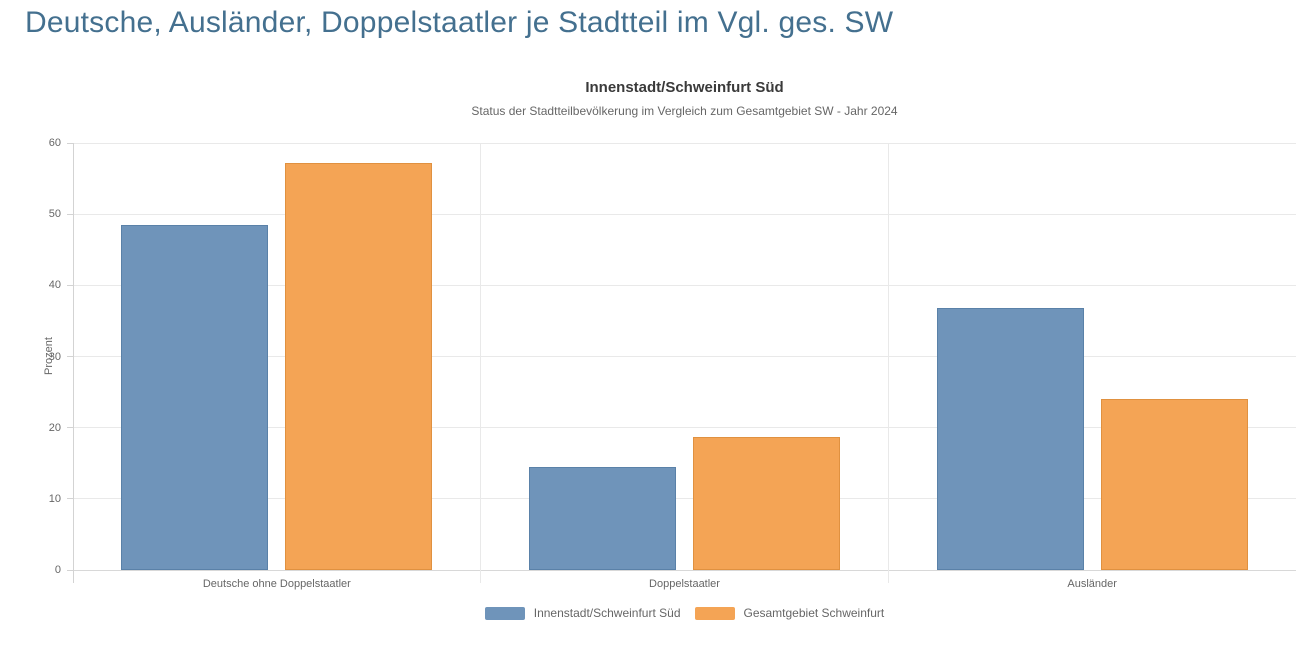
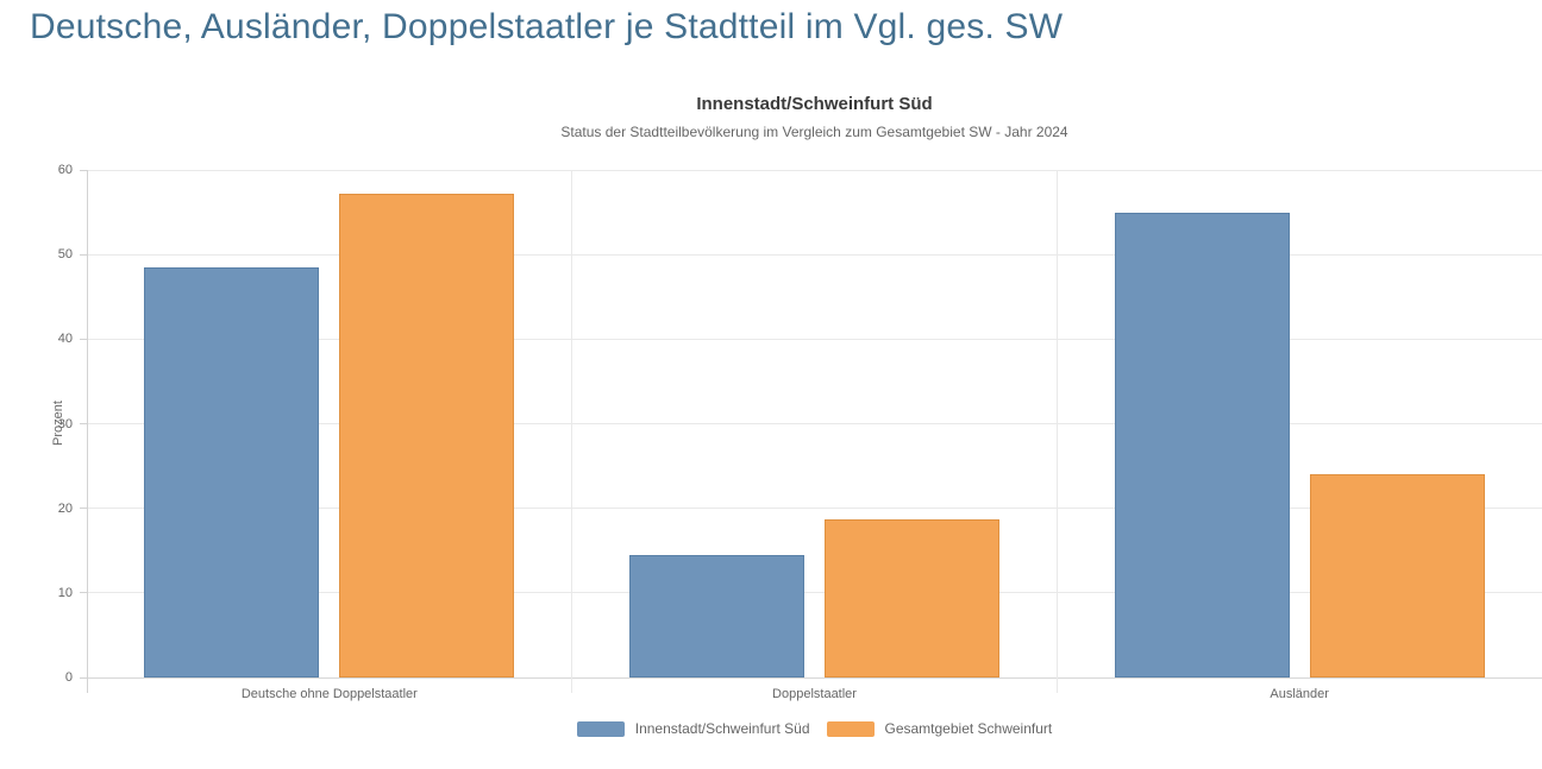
Innenstadt/Schweinfurt Süd/Ausländer: 37 -> 55
